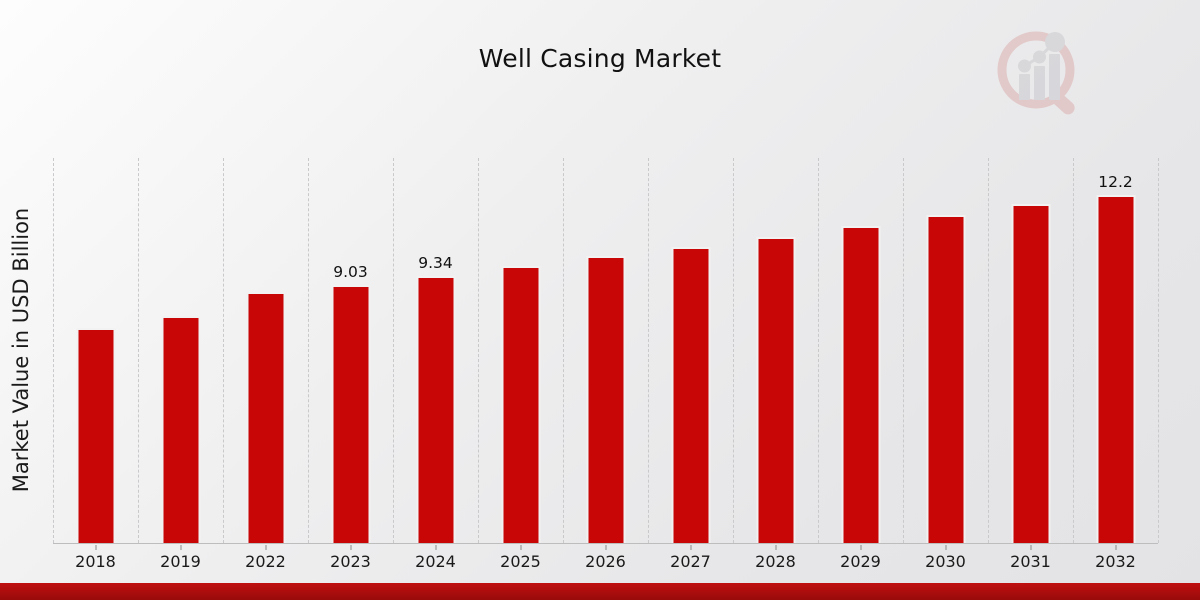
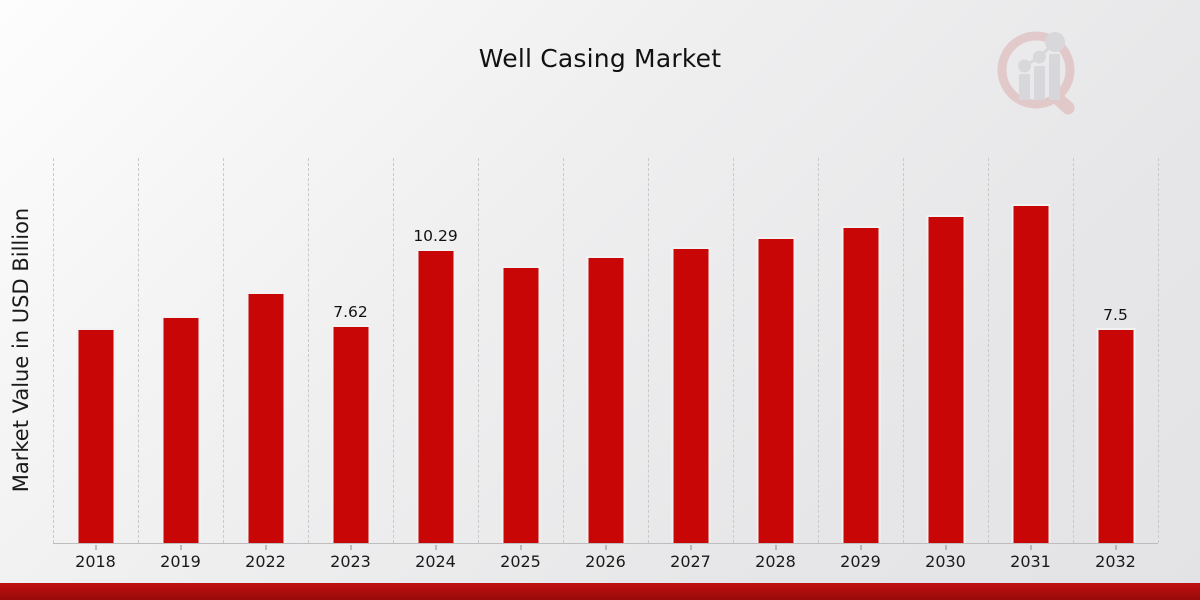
2023: 9.03 -> 7.62
2024: 9.34 -> 10.29
2032: 12.2 -> 7.5
